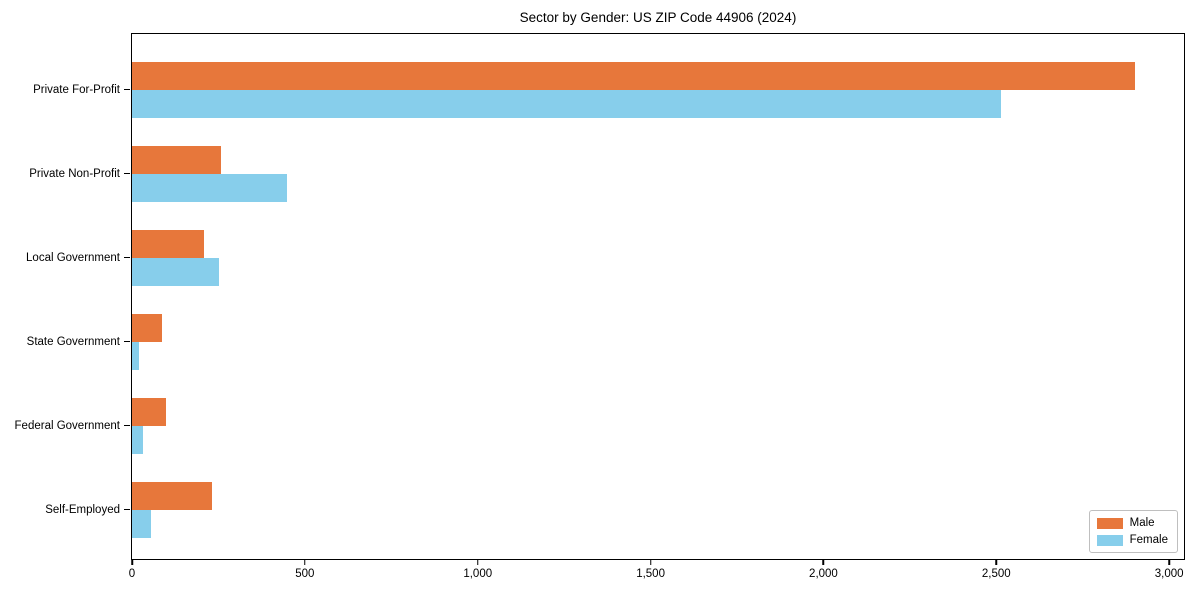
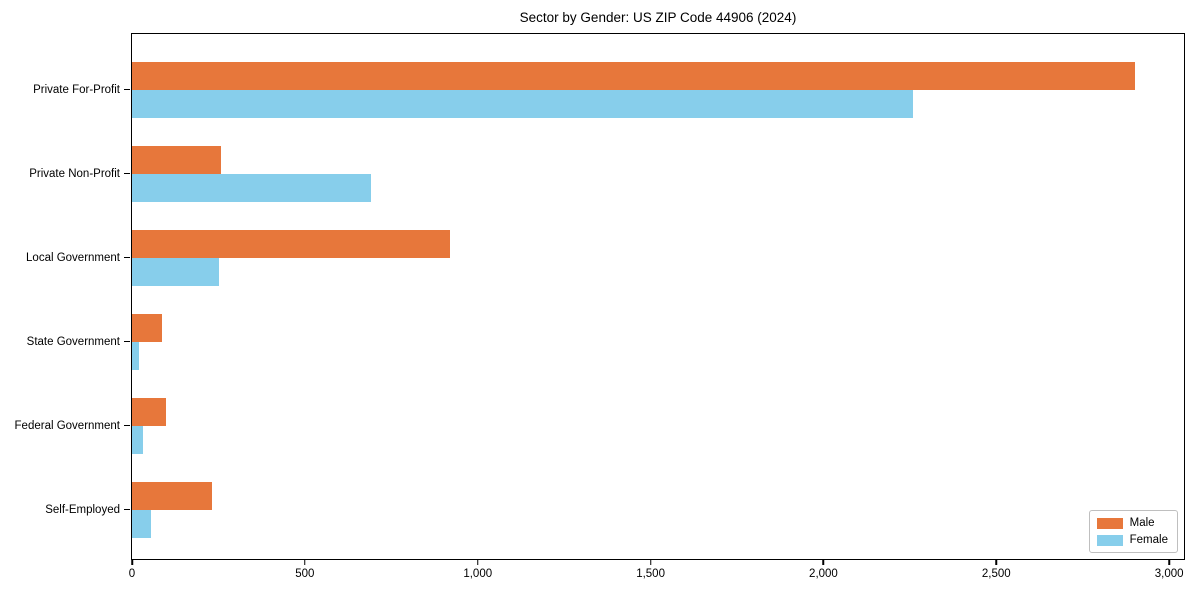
Female/Private For-Profit: 2520 -> 2260
Female/Private Non-Profit: 450 -> 690
Male/Local Government: 210 -> 920
